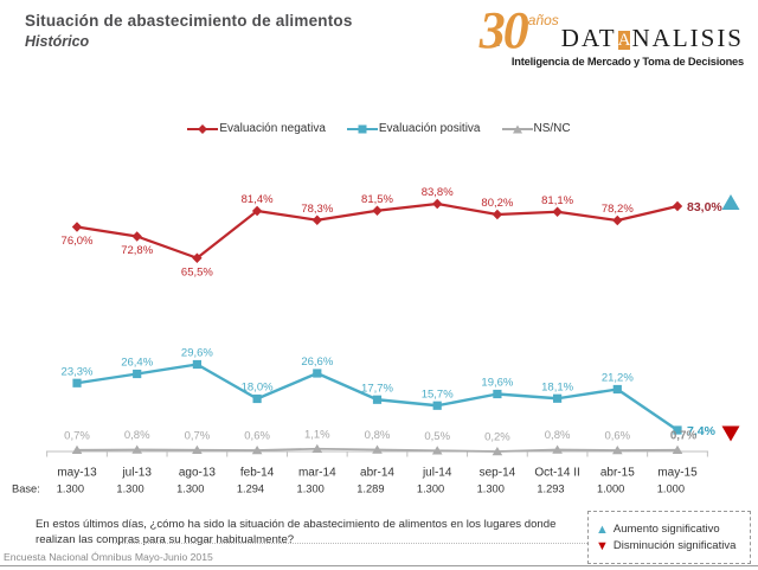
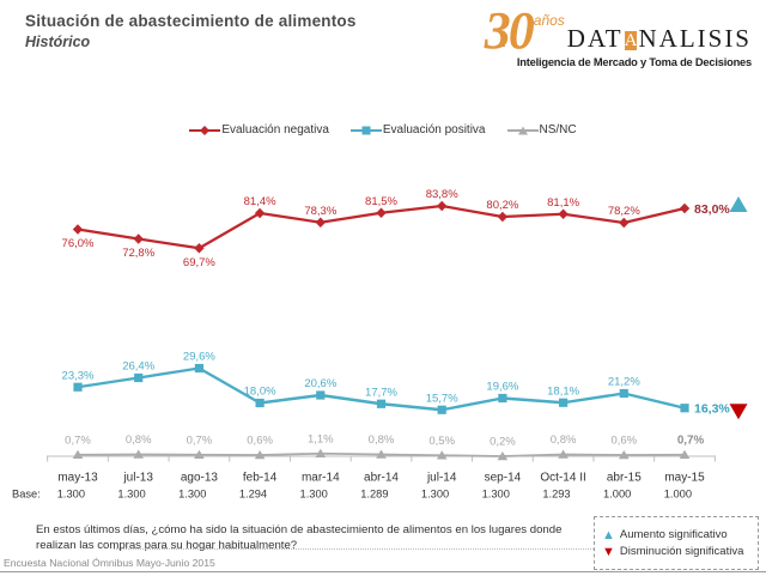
Evaluación negativa/ago-13: 65,5% -> 69,7%
Evaluación positiva/mar-14: 26,6% -> 20,6%
Evaluación positiva/may-15: 7,4% -> 16,3%
